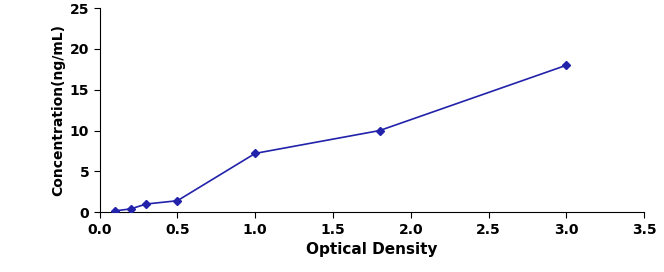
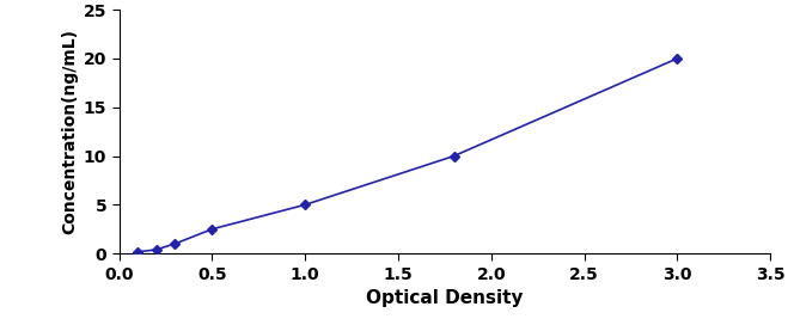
0.5: 1.4 -> 2.5
1.0: 7.2 -> 5.0
3.0: 18.0 -> 20.0
